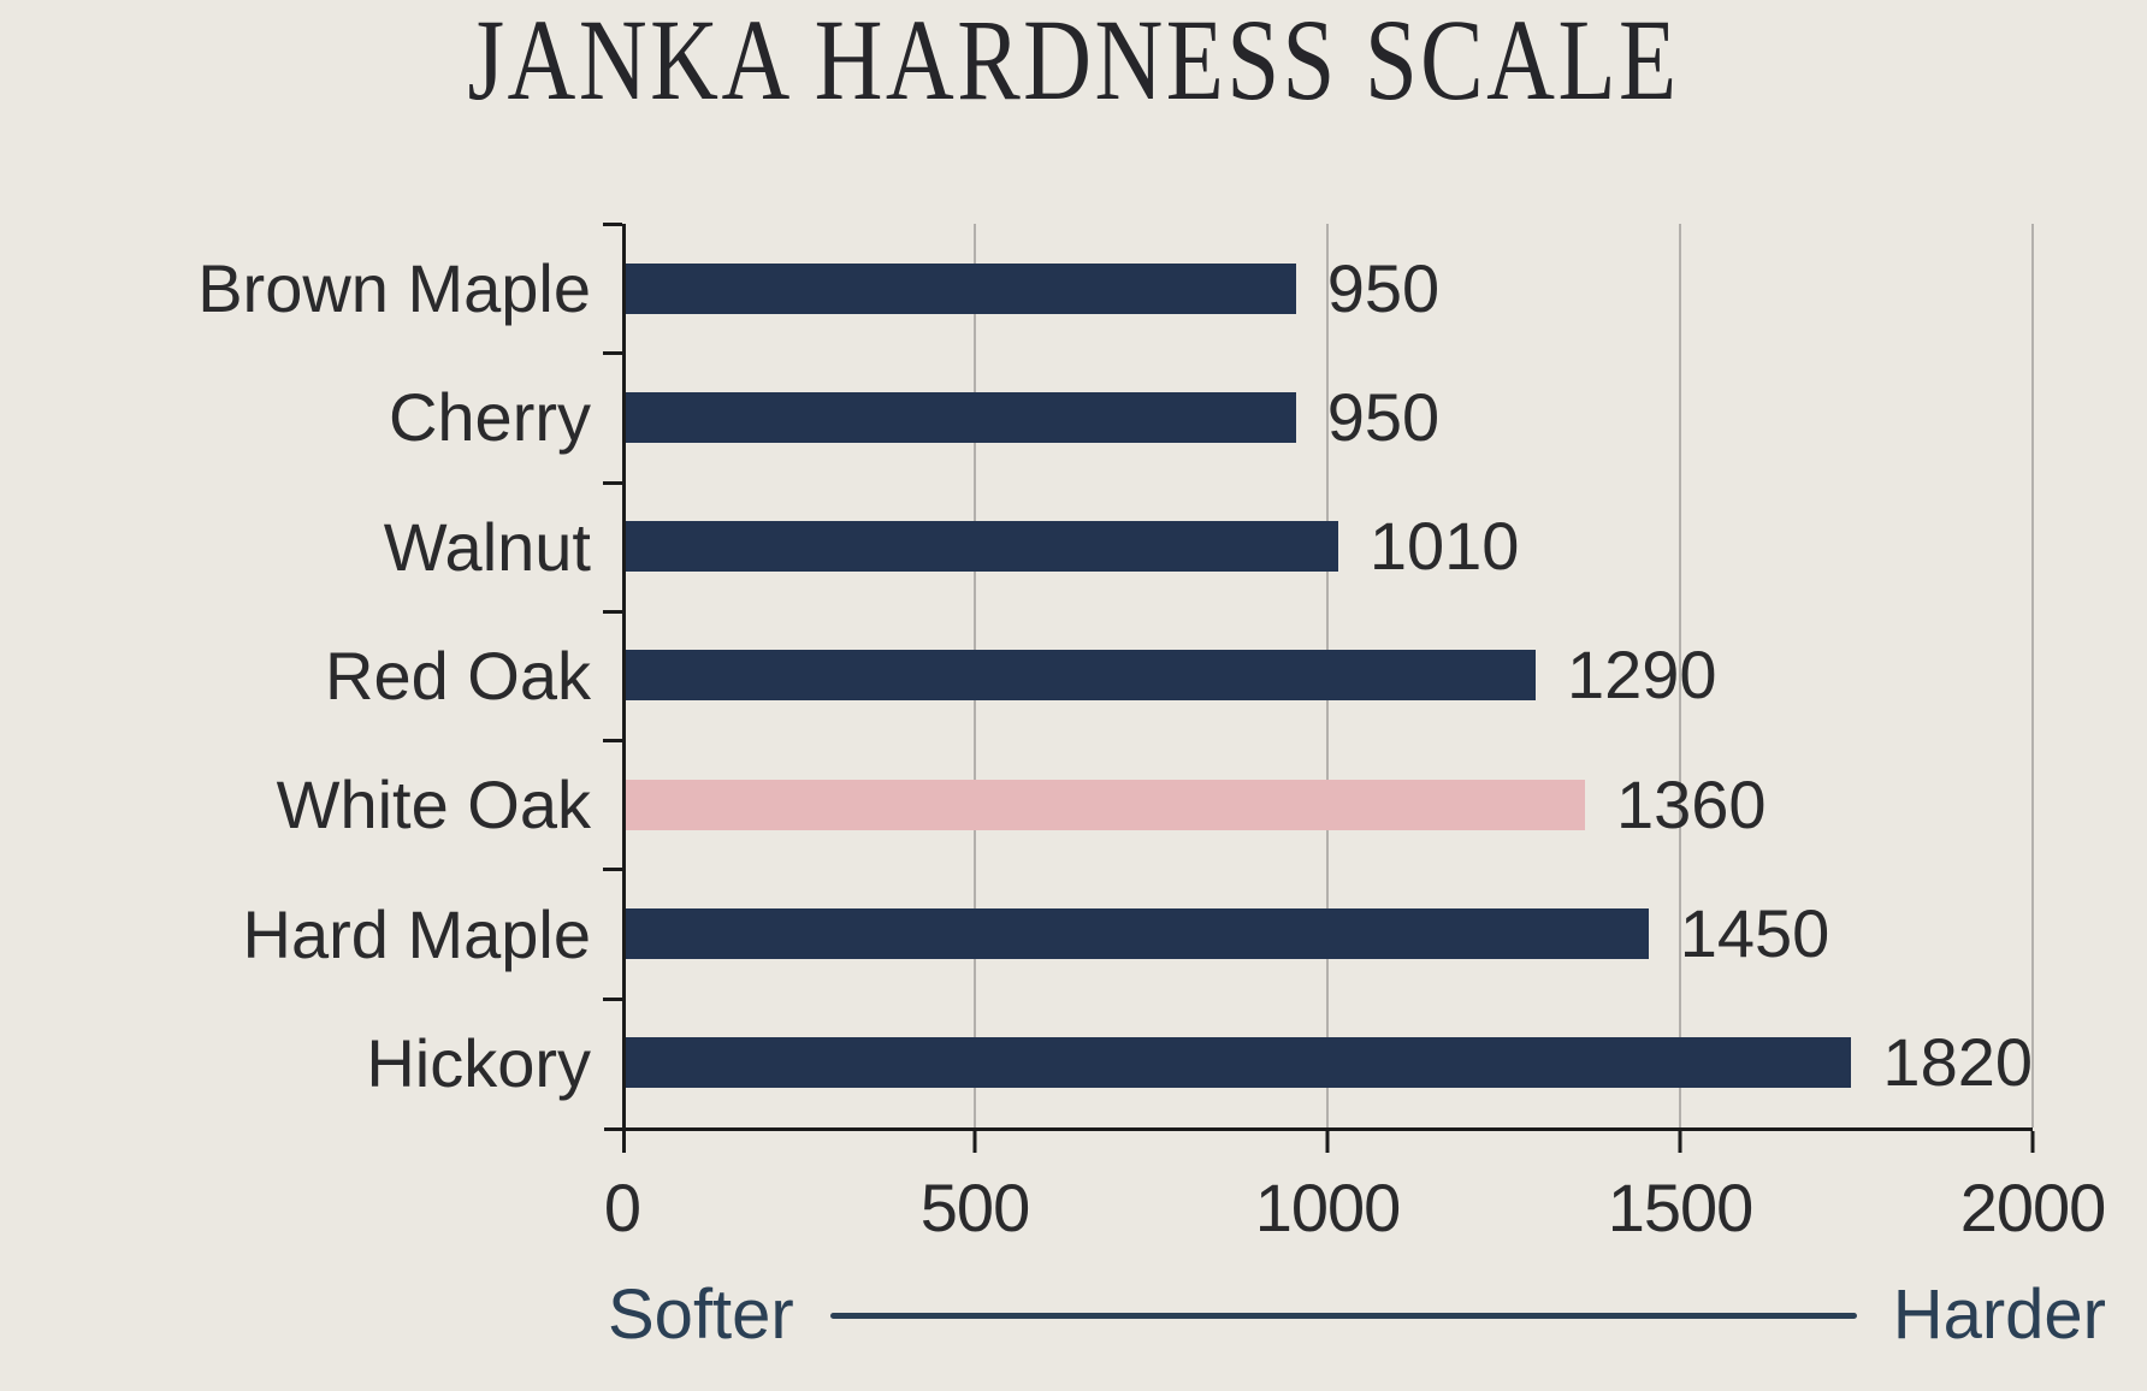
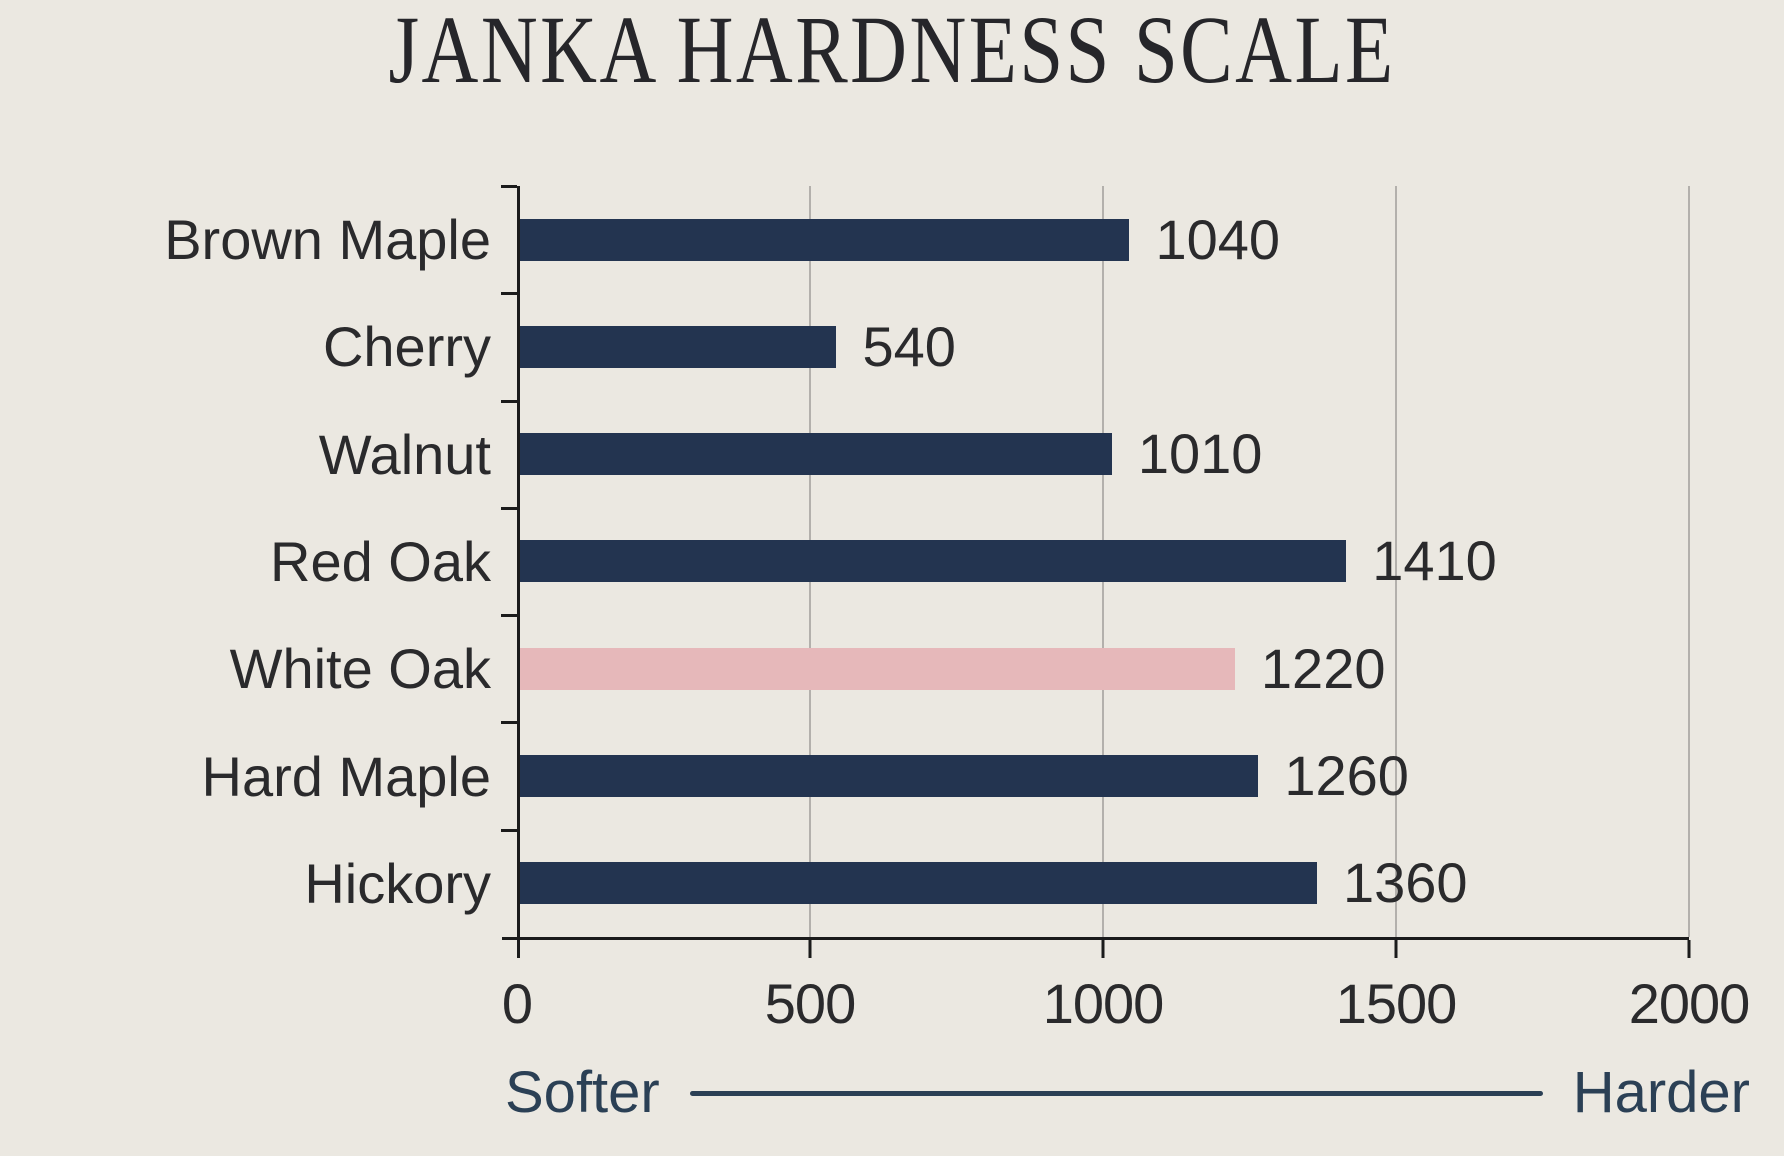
Brown Maple: 950 -> 1040
Cherry: 950 -> 540
Red Oak: 1290 -> 1410
White Oak: 1360 -> 1220
Hard Maple: 1450 -> 1260
Hickory: 1820 -> 1360
